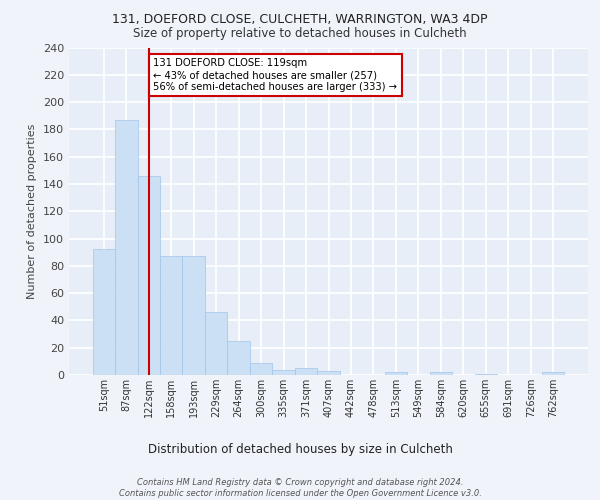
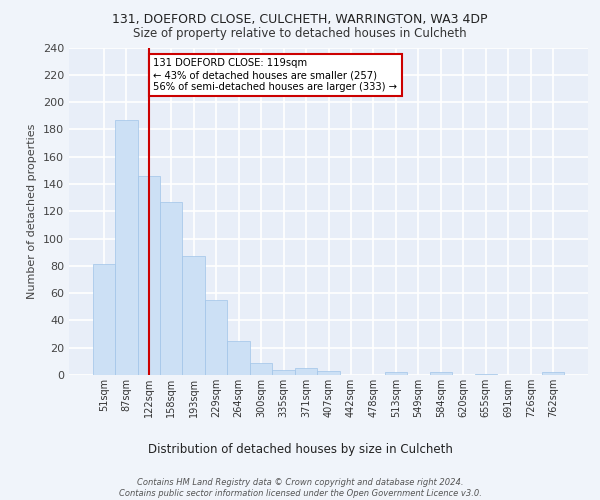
51sqm: 92 -> 81
158sqm: 87 -> 127
229sqm: 46 -> 55
